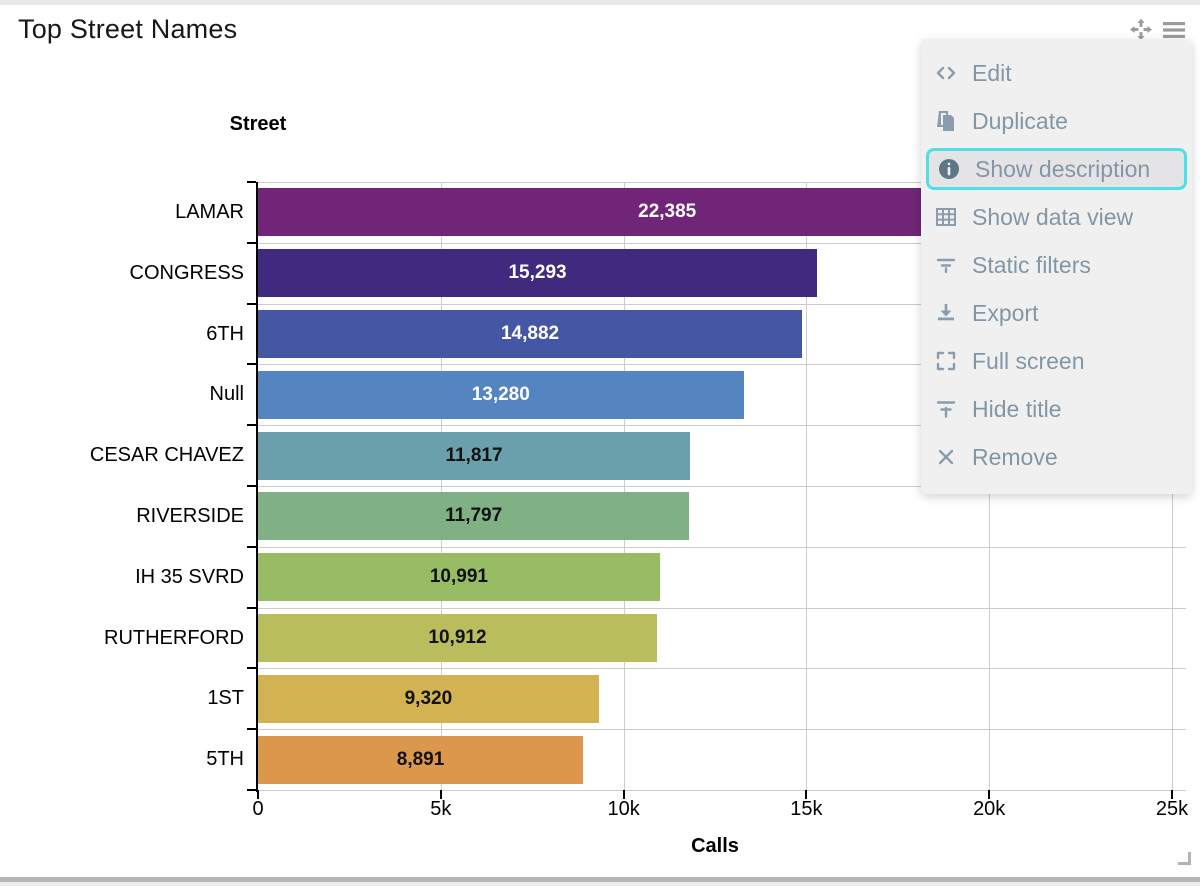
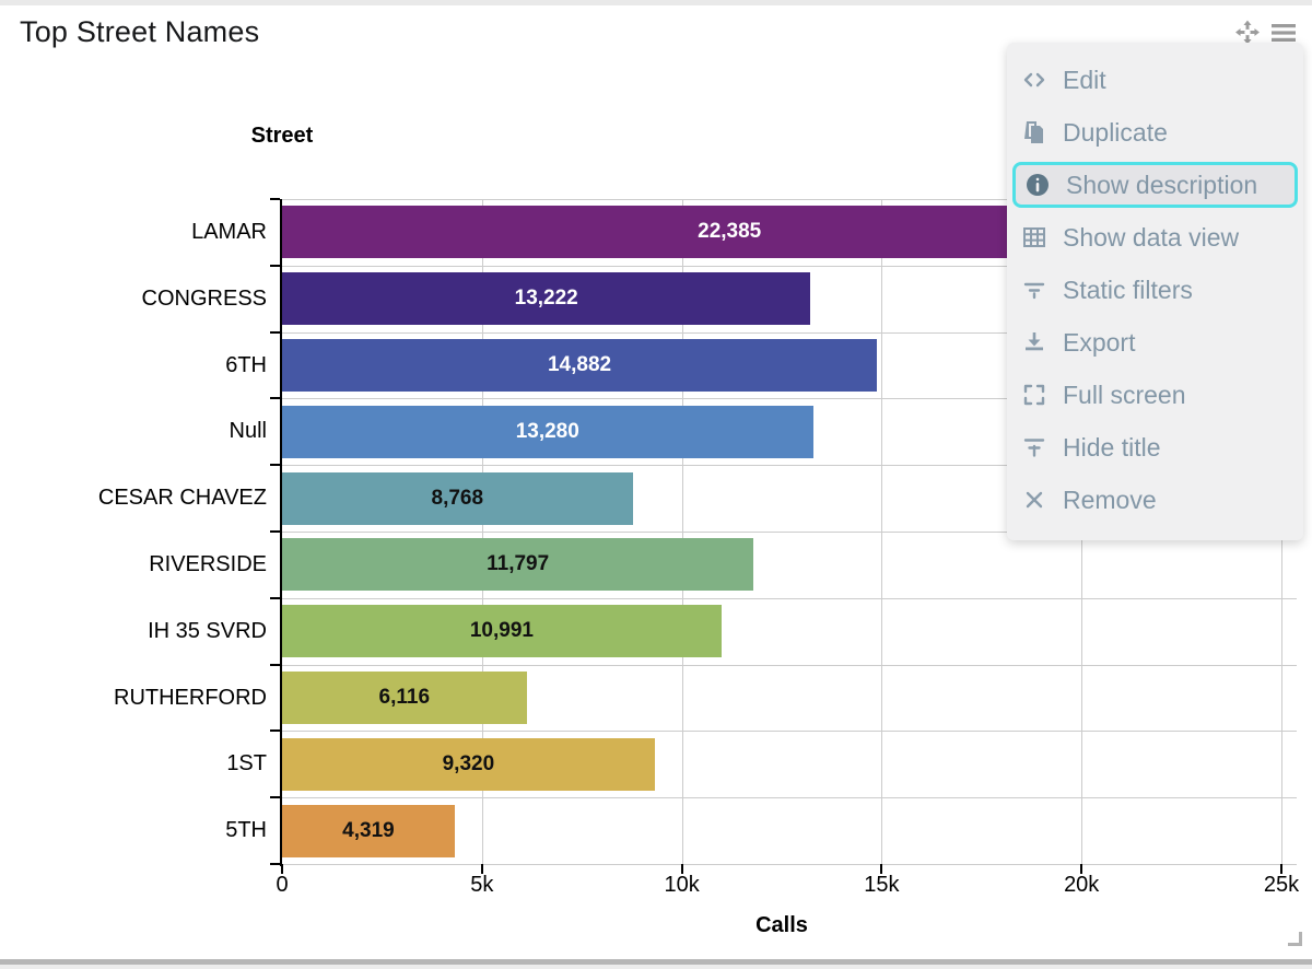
CONGRESS: 15,293 -> 13,222
CESAR CHAVEZ: 11,817 -> 8,768
RUTHERFORD: 10,912 -> 6,116
5TH: 8,891 -> 4,319
